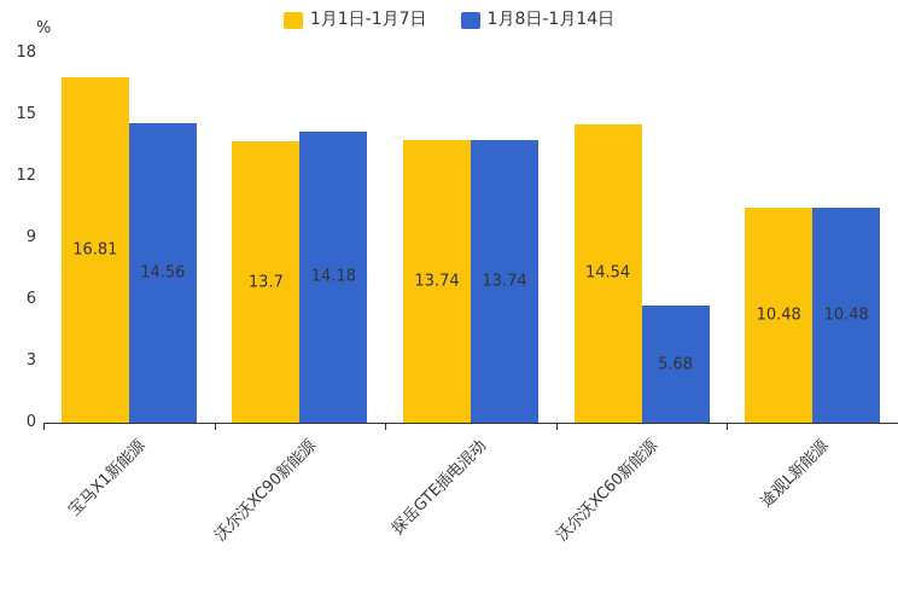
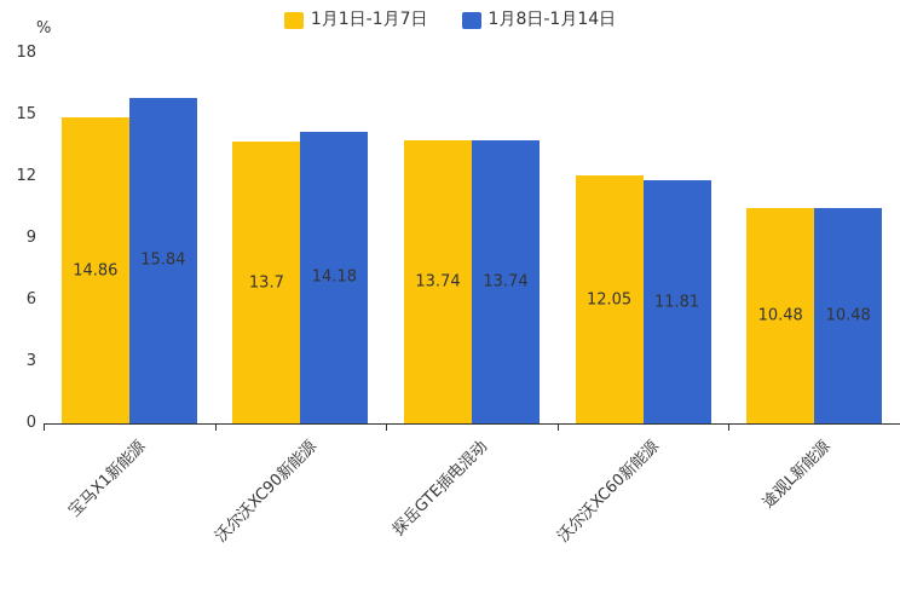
1月1日-1月7日/宝马X1新能源: 16.81 -> 14.86
1月8日-1月14日/宝马X1新能源: 14.56 -> 15.84
1月1日-1月7日/沃尔沃XC60新能源: 14.54 -> 12.05
1月8日-1月14日/沃尔沃XC60新能源: 5.68 -> 11.81
